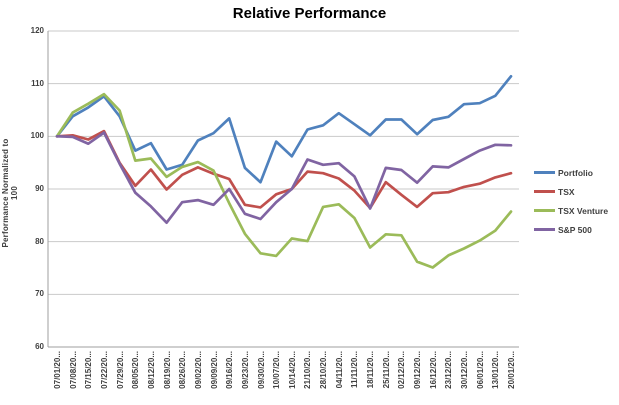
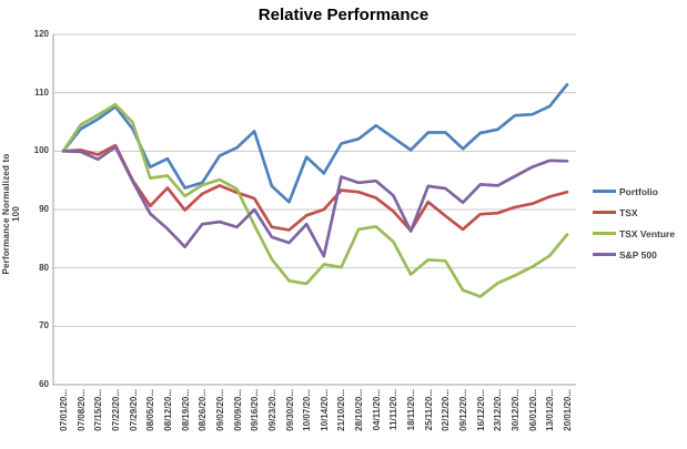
S&P 500/10/14/20...: 90 -> 82
